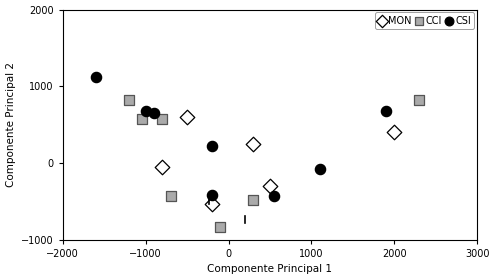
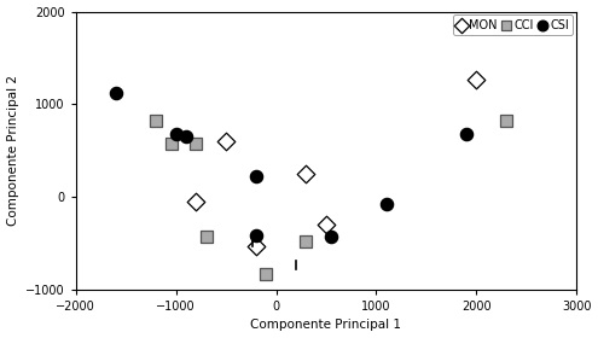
MON/2000: 400 -> 1260
